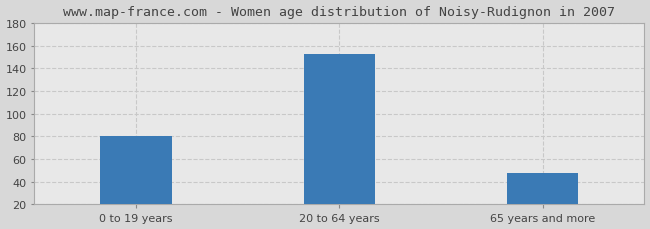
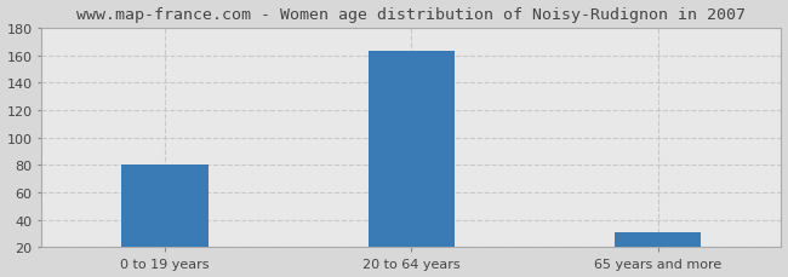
20 to 64 years: 153 -> 163
65 years and more: 48 -> 31
